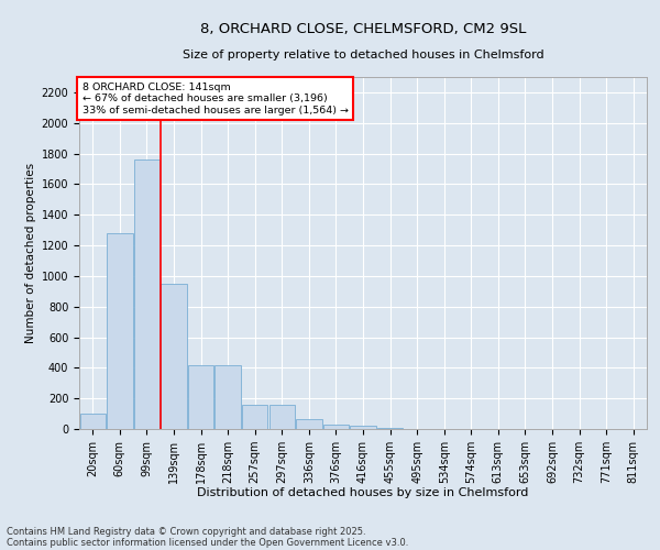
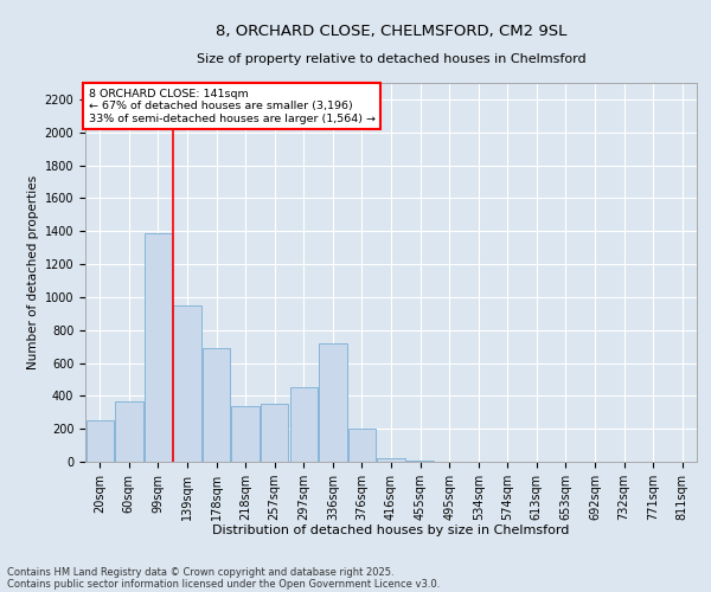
20sqm: 100 -> 250
60sqm: 1280 -> 370
99sqm: 1760 -> 1390
178sqm: 420 -> 690
218sqm: 420 -> 340
257sqm: 160 -> 350
297sqm: 160 -> 450
336sqm: 60 -> 720
376sqm: 30 -> 200
